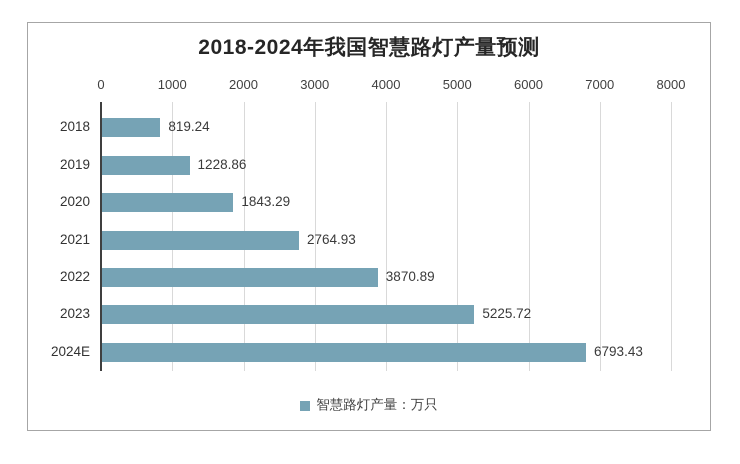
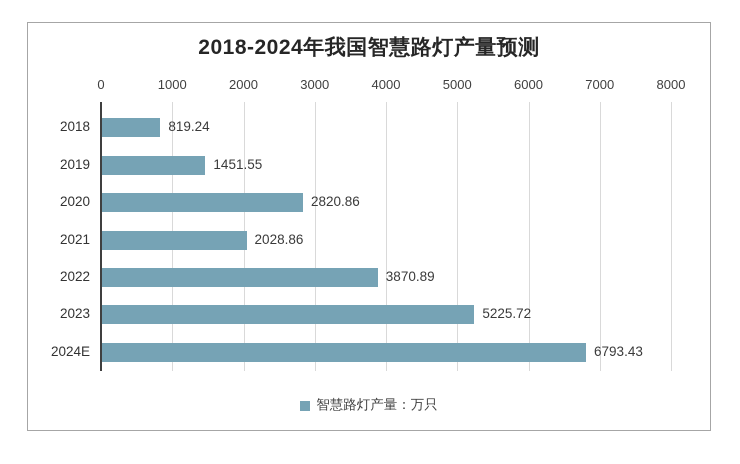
2019: 1228.86 -> 1451.55
2020: 1843.29 -> 2820.86
2021: 2764.93 -> 2028.86
